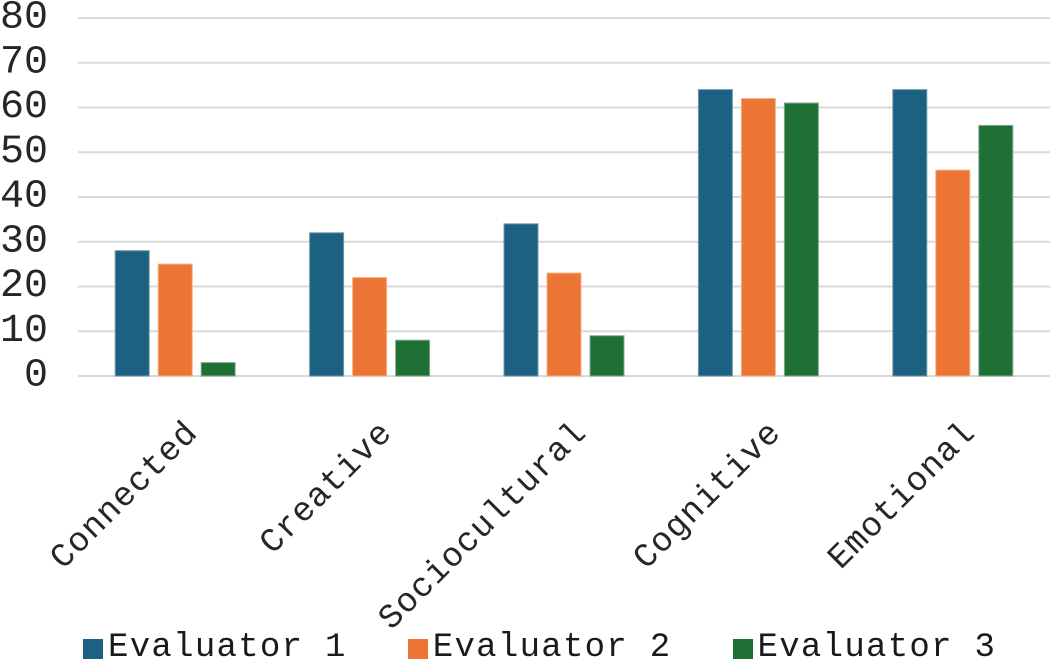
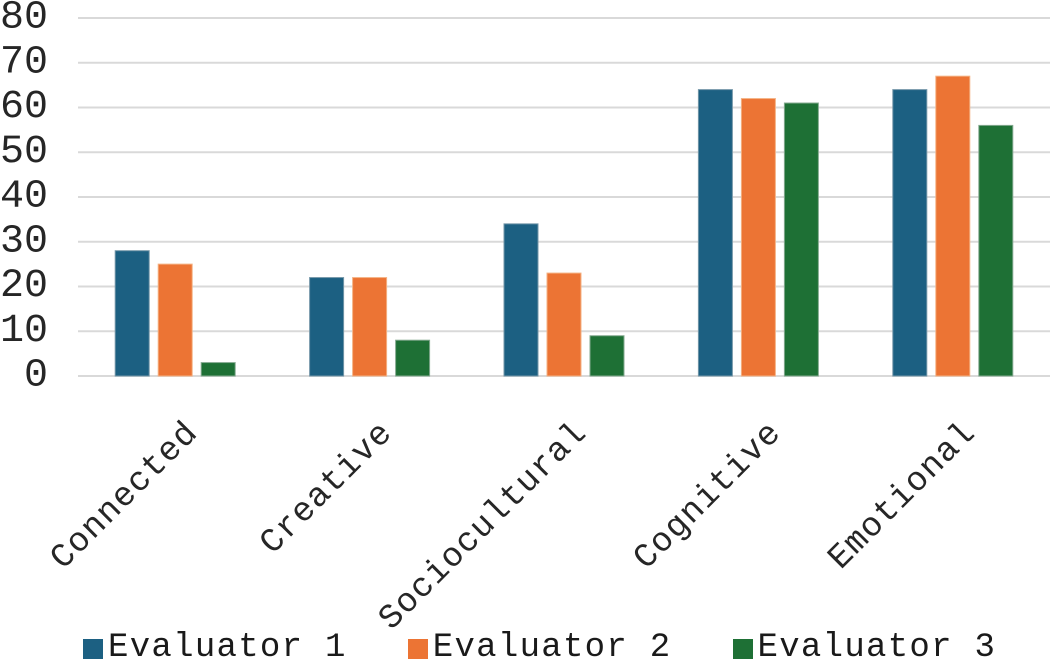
Evaluator 1/Creative: 32 -> 22
Evaluator 2/Emotional: 46 -> 67
